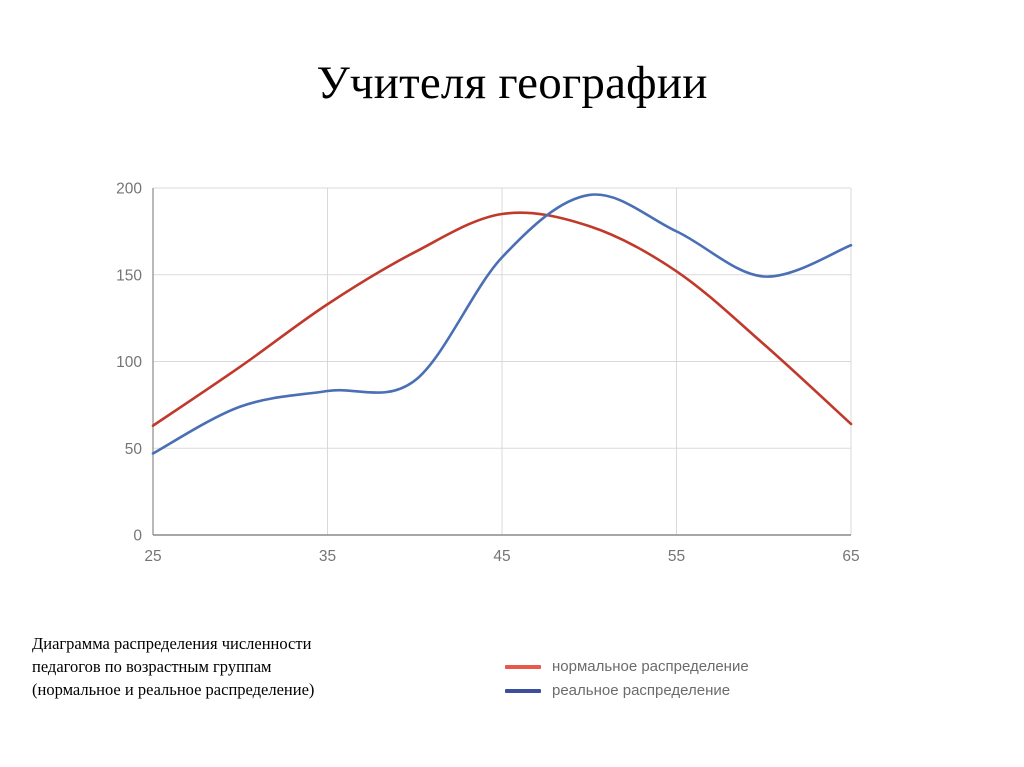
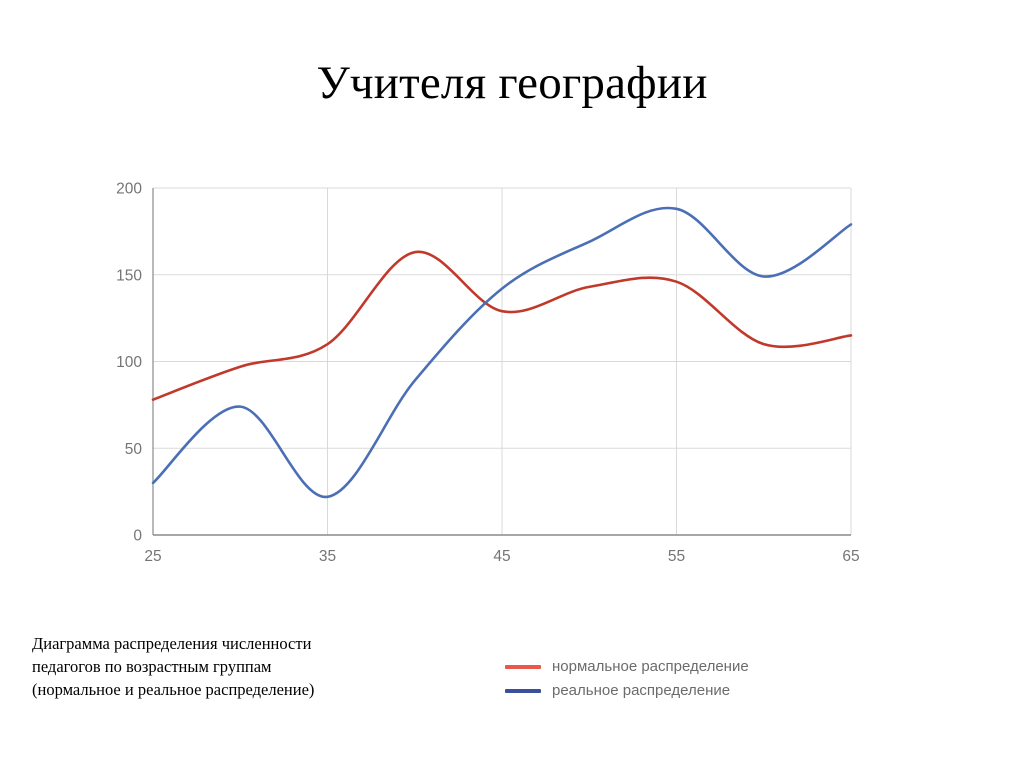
нормальное распределение/25: 63 -> 78
реальное распределение/25: 47 -> 30
нормальное распределение/35: 133 -> 110
реальное распределение/35: 83 -> 22
нормальное распределение/45: 185 -> 129
реальное распределение/45: 160 -> 142
нормальное распределение/50: 178 -> 143
реальное распределение/50: 196 -> 169
нормальное распределение/55: 152 -> 146
реальное распределение/55: 175 -> 188
нормальное распределение/65: 64 -> 115
реальное распределение/65: 167 -> 179
